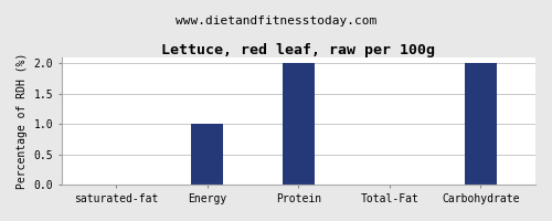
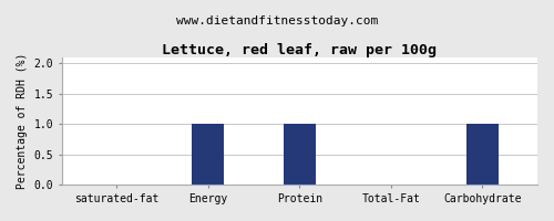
Protein: 2 -> 1
Carbohydrate: 2 -> 1
